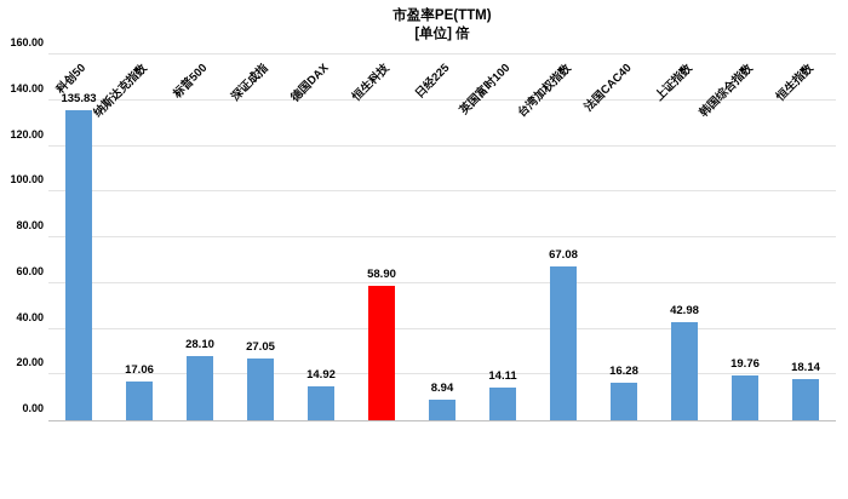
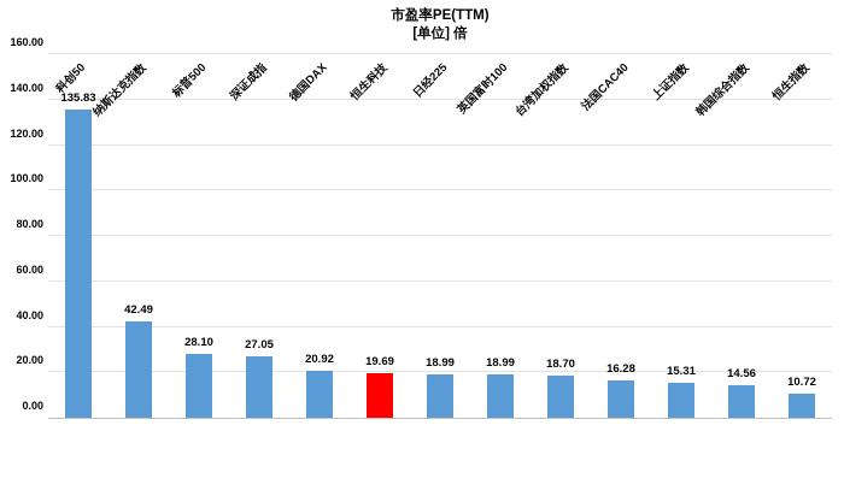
纳斯达克指数: 17.06 -> 42.49
德国DAX: 14.92 -> 20.92
恒生科技: 58.90 -> 19.69
日经225: 8.94 -> 18.99
英国富时100: 14.11 -> 18.99
台湾加权指数: 67.08 -> 18.70
上证指数: 42.98 -> 15.31
韩国综合指数: 19.76 -> 14.56
恒生指数: 18.14 -> 10.72
